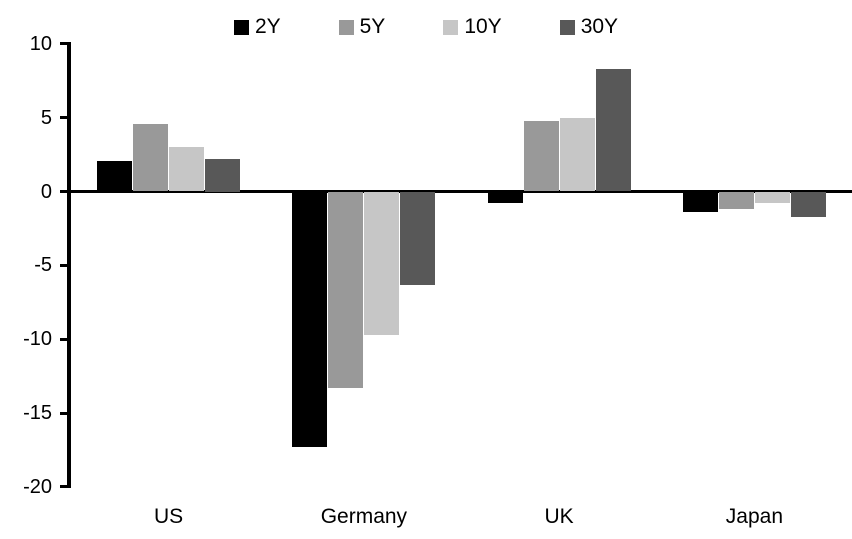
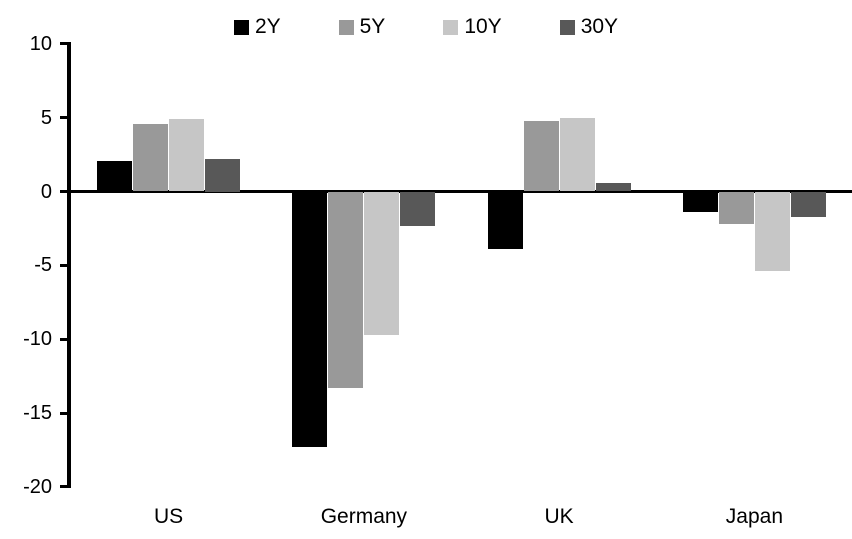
10Y/US: 3.0 -> 4.9
30Y/Germany: -6.3 -> -2.3
2Y/UK: -0.8 -> -3.9
30Y/UK: 8.3 -> 0.6
5Y/Japan: -1.2 -> -2.2
10Y/Japan: -0.8 -> -5.4
